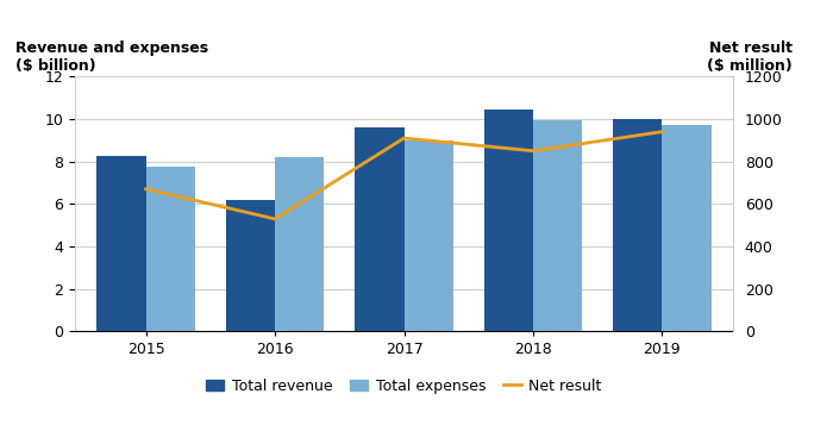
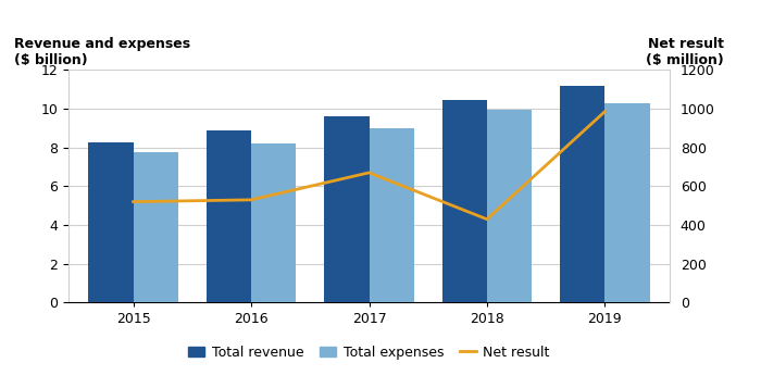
Net result/2015: 670 -> 520
Total revenue/2016: 6.2 -> 8.8
Net result/2017: 910 -> 670
Net result/2018: 850 -> 430
Total revenue/2019: 10.0 -> 11.2
Net result/2019: 940 -> 980
Total expenses/2019: 9.7 -> 10.3
